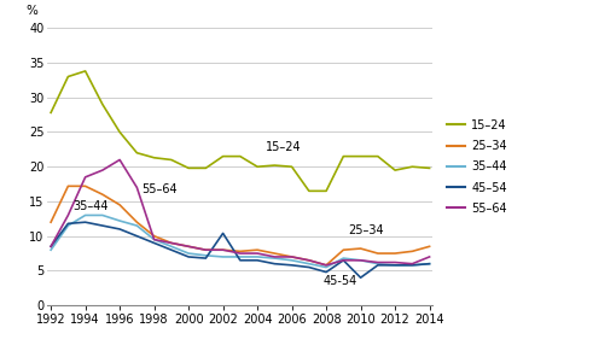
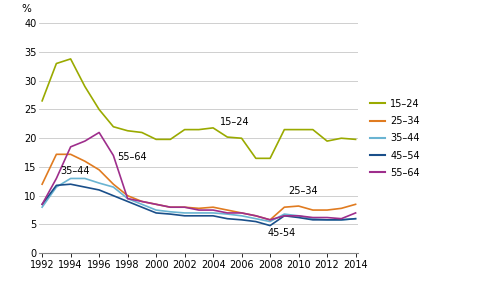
15–24/1992: 27.8 -> 26.5
45–54/2002: 10.4 -> 6.5
15–24/2004: 20.0 -> 21.8
45–54/2010: 4.0 -> 6.2
